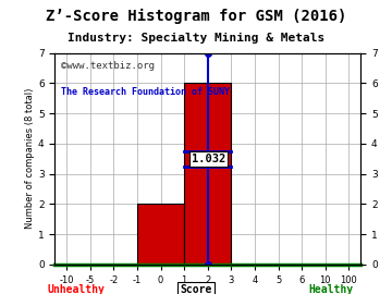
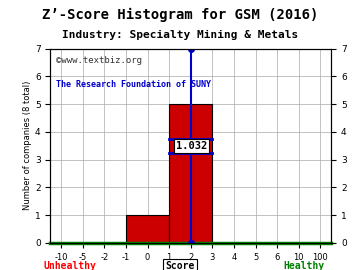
0: 2 -> 1
2: 6 -> 5
